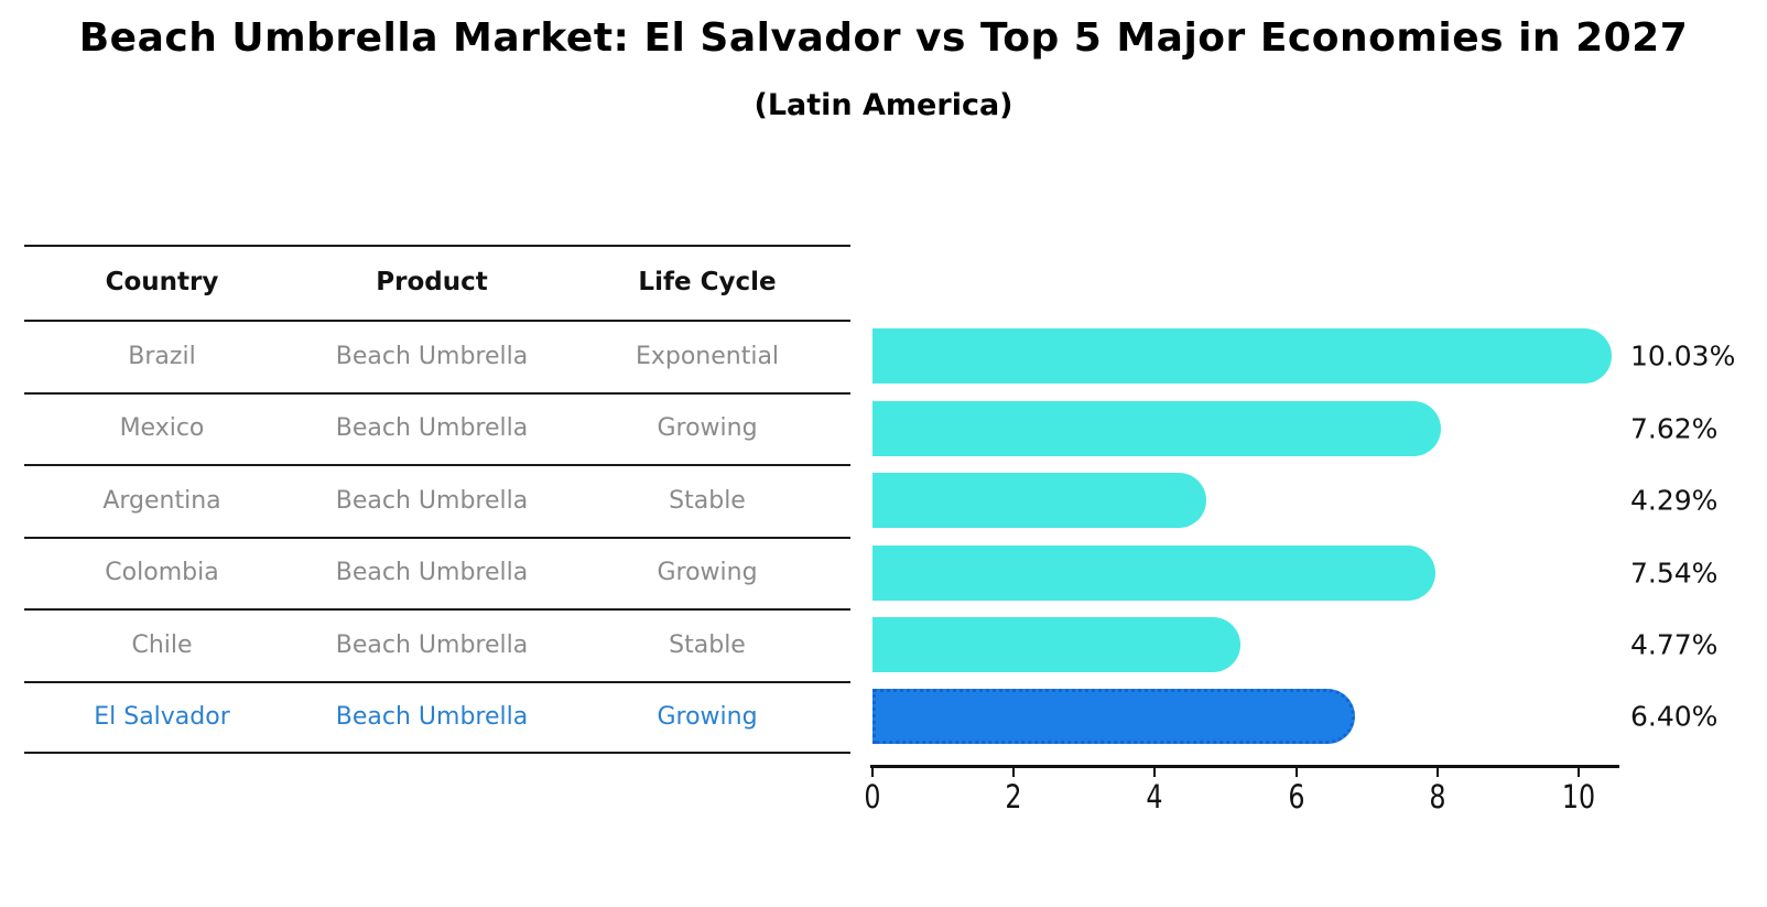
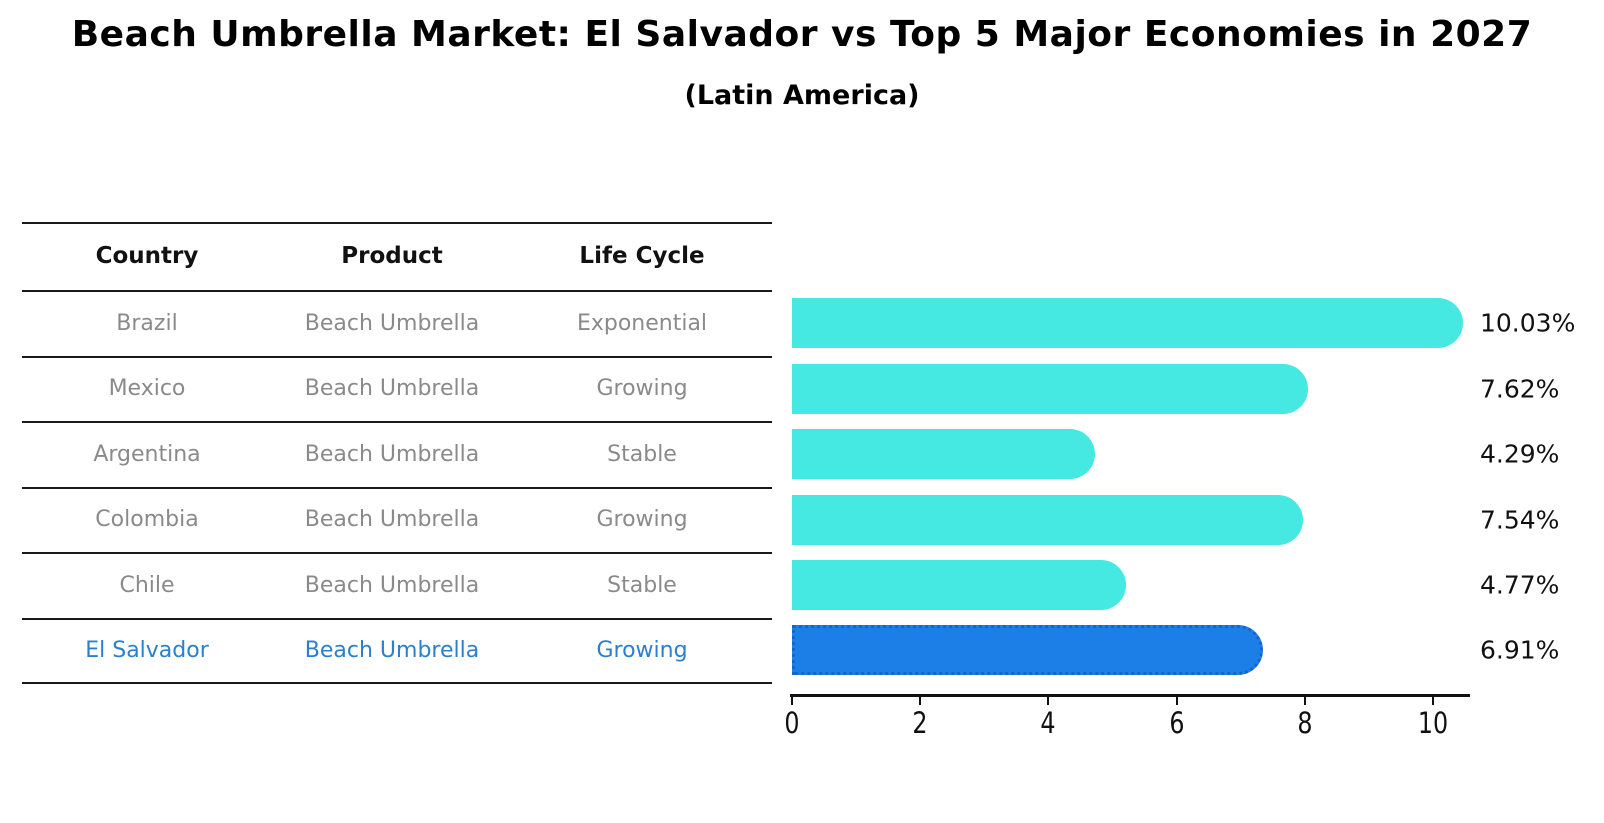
El Salvador: 6.40% -> 6.91%
